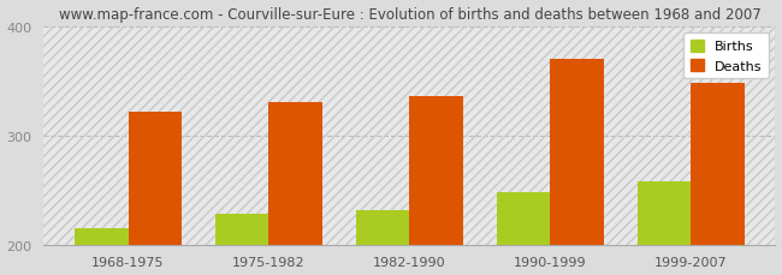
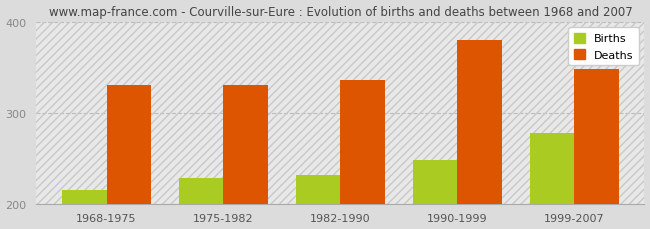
Deaths/1968-1975: 322 -> 330
Deaths/1990-1999: 370 -> 380
Births/1999-2007: 258 -> 278
